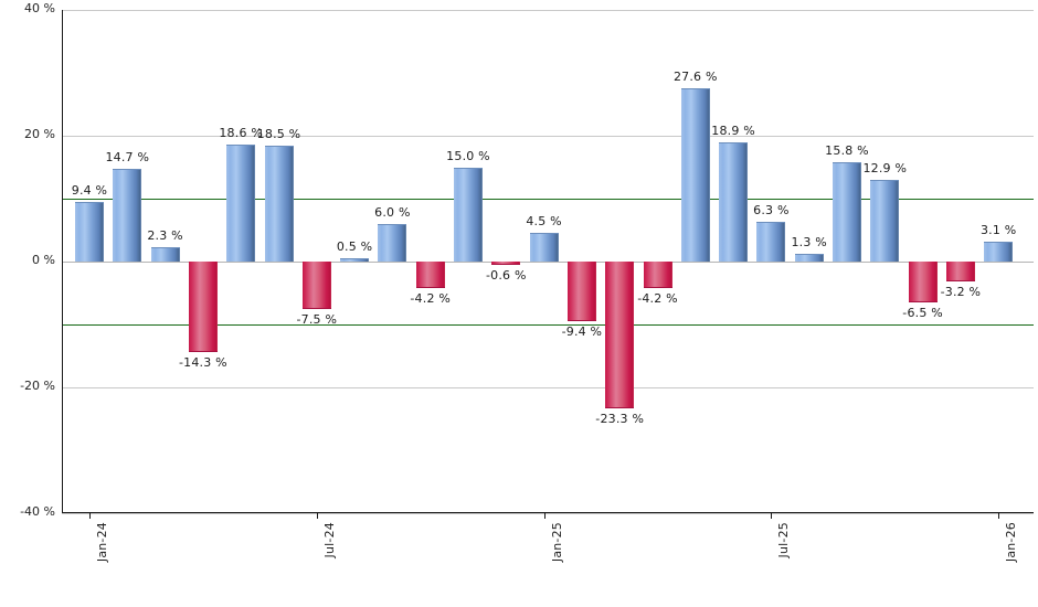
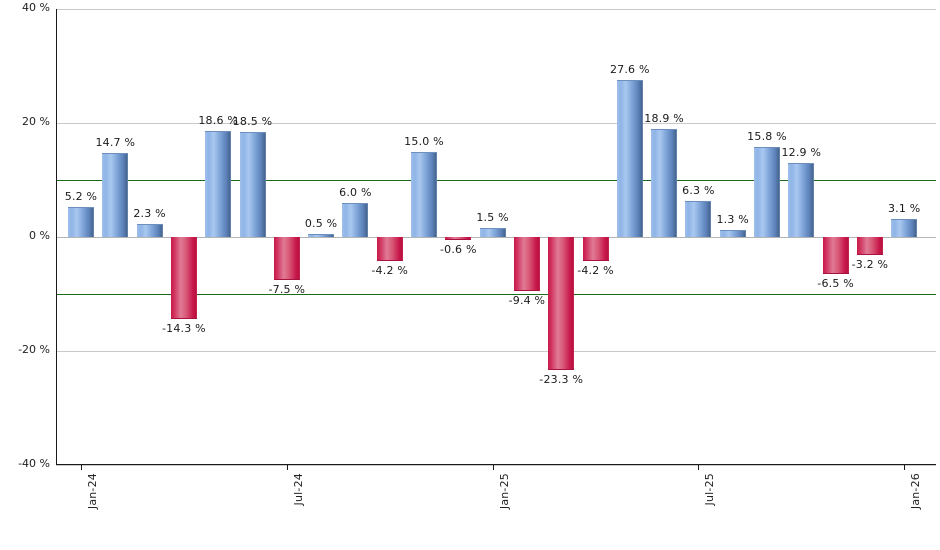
Jan-24: 9.4 -> 5.2
Jan-25: 4.5 -> 1.5
